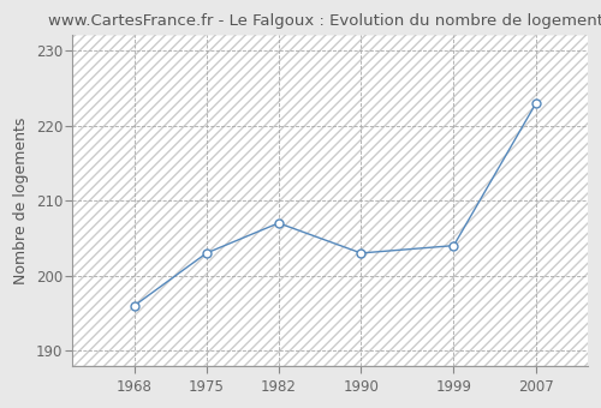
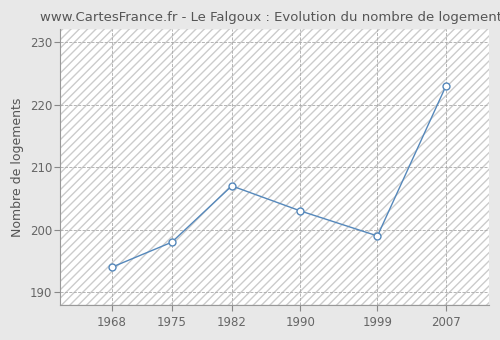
1968: 196 -> 194
1975: 203 -> 198
1999: 204 -> 199
